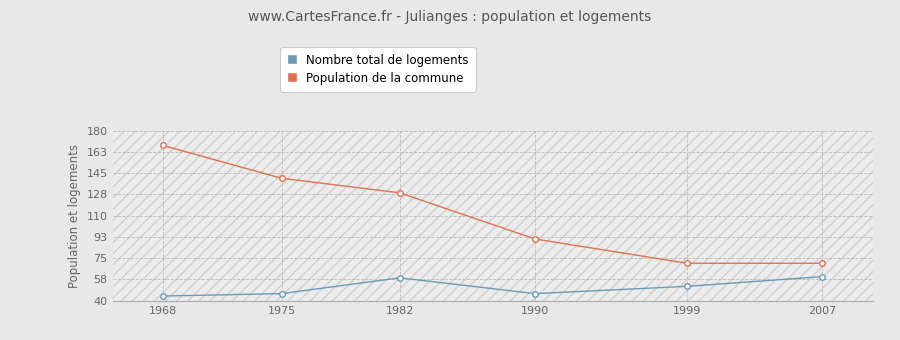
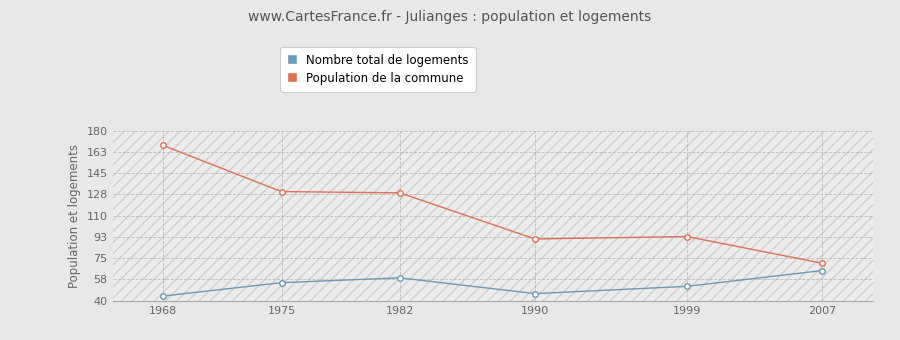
Nombre total de logements/1975: 46 -> 55
Population de la commune/1975: 141 -> 130
Population de la commune/1999: 71 -> 93
Nombre total de logements/2007: 60 -> 65
